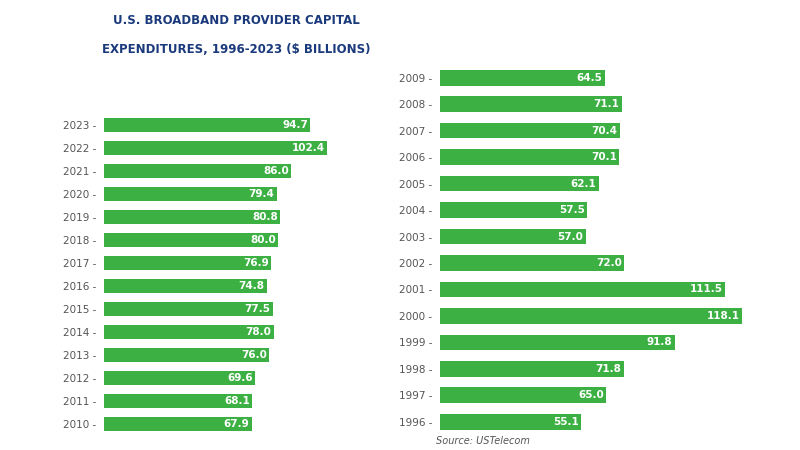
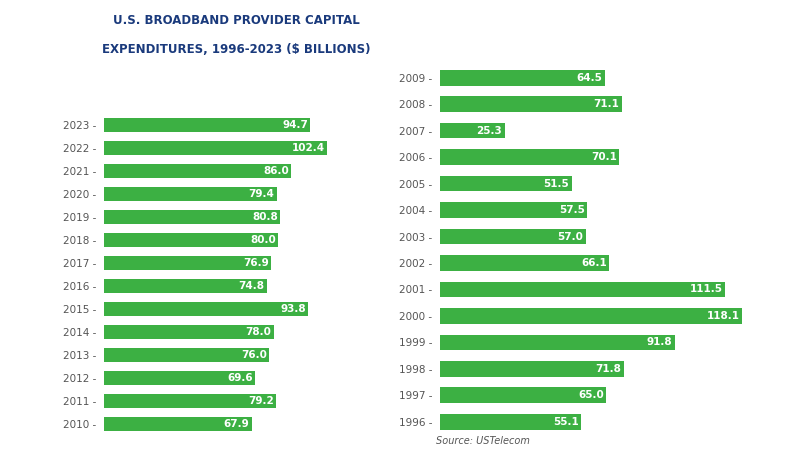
2007 -: 70.4 -> 25.3
2005 -: 62.1 -> 51.5
2002 -: 72.0 -> 66.1
2015 -: 77.5 -> 93.8
2011 -: 68.1 -> 79.2
